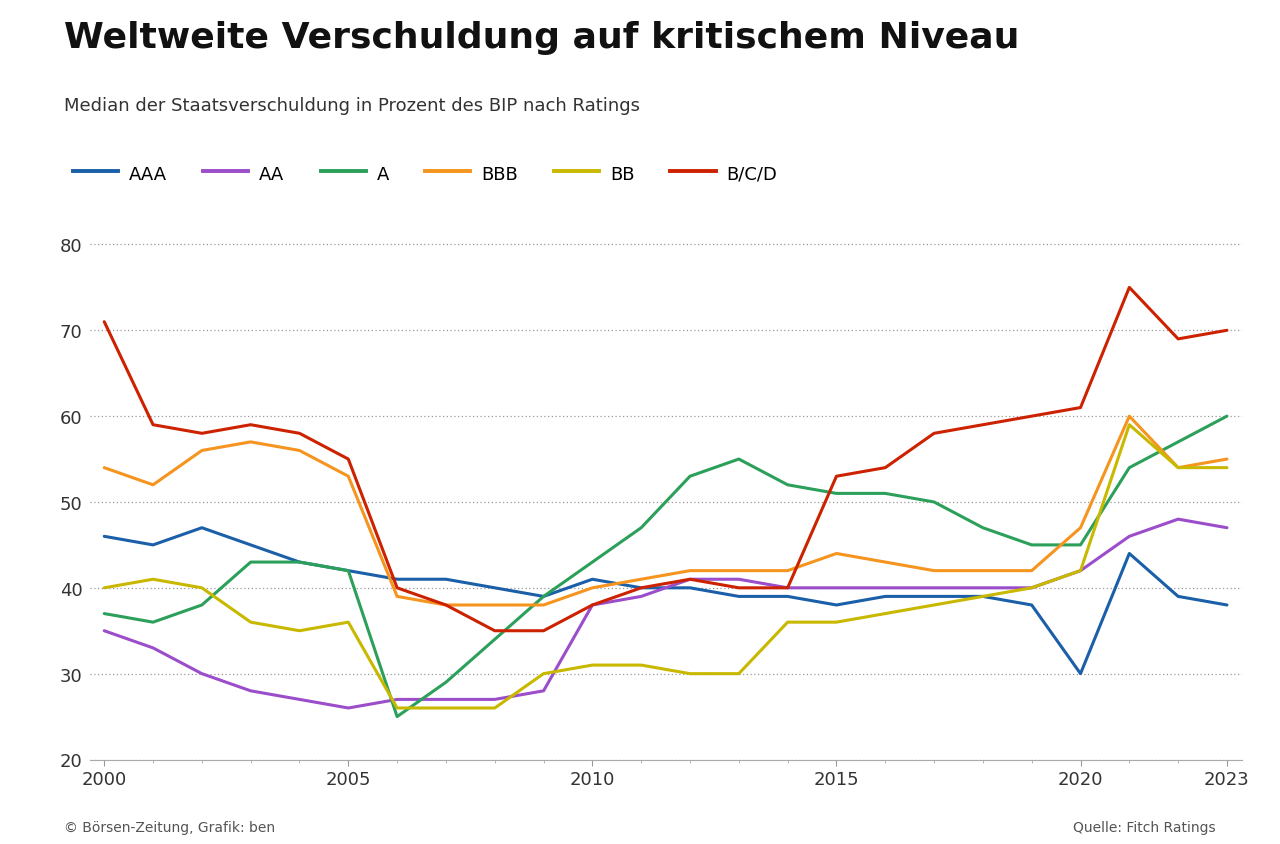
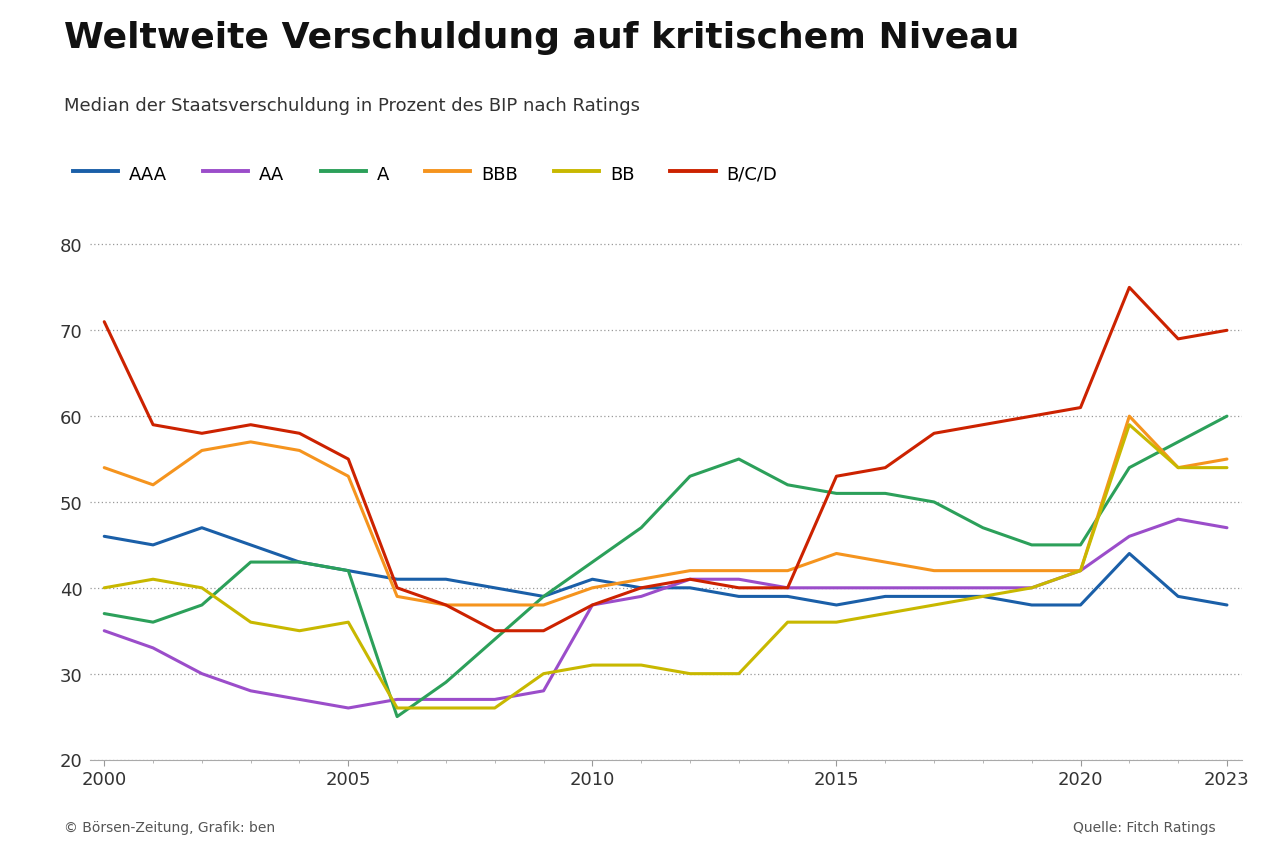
AAA/2020: 30 -> 38
BBB/2020: 47 -> 42
